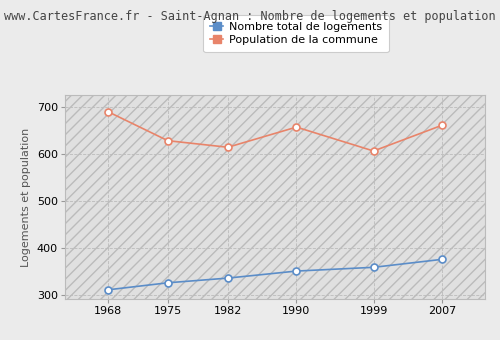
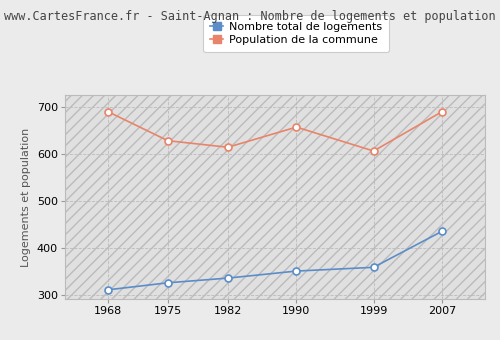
Nombre total de logements/2007: 375 -> 435
Population de la commune/2007: 661 -> 690
